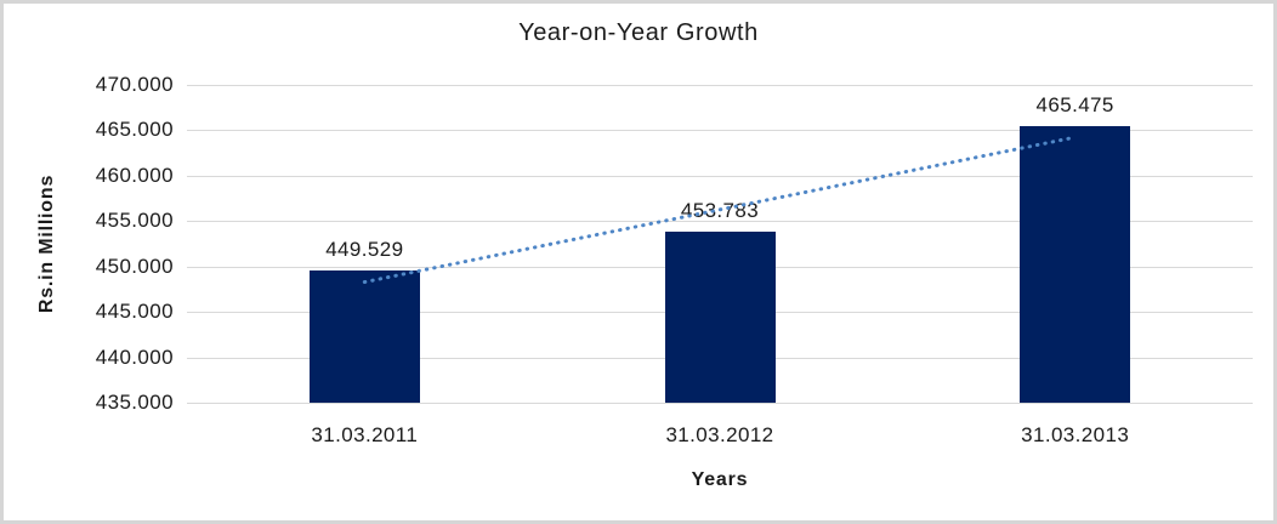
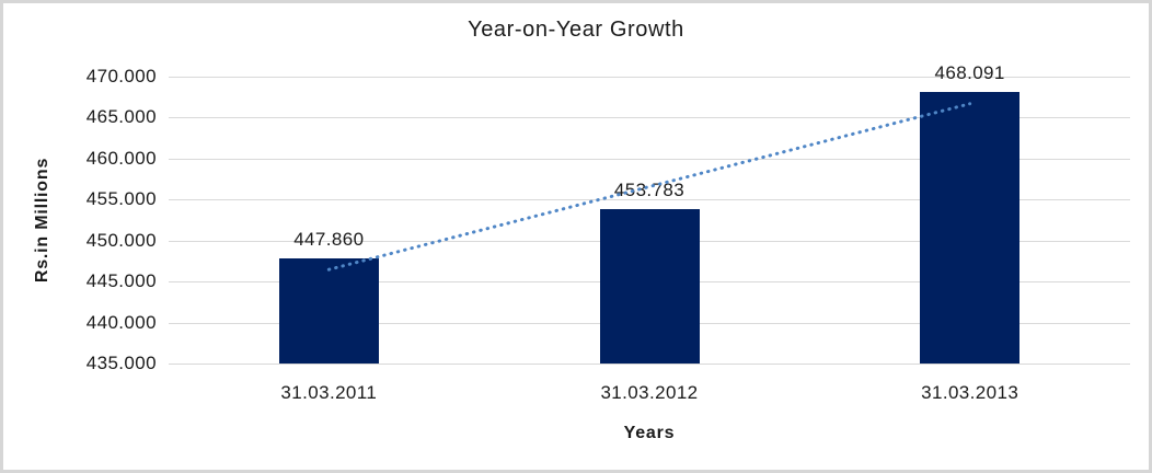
31.03.2011: 449.529 -> 447.860
31.03.2013: 465.475 -> 468.091
